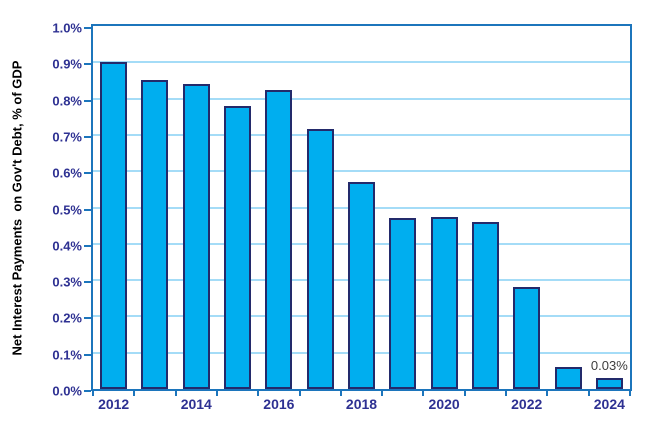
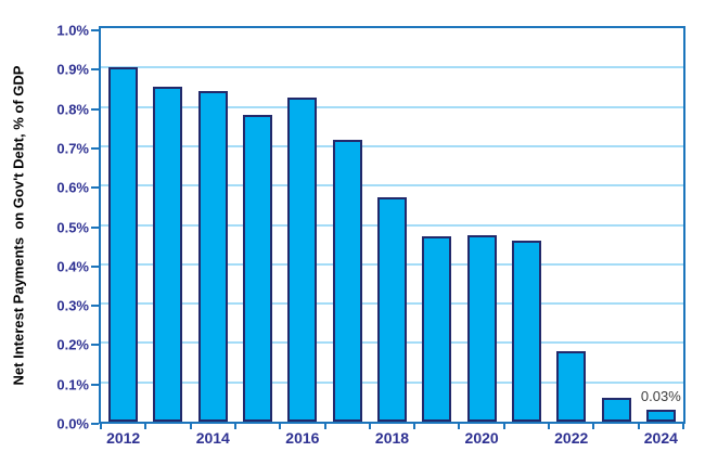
2022: 0.28% -> 0.18%
